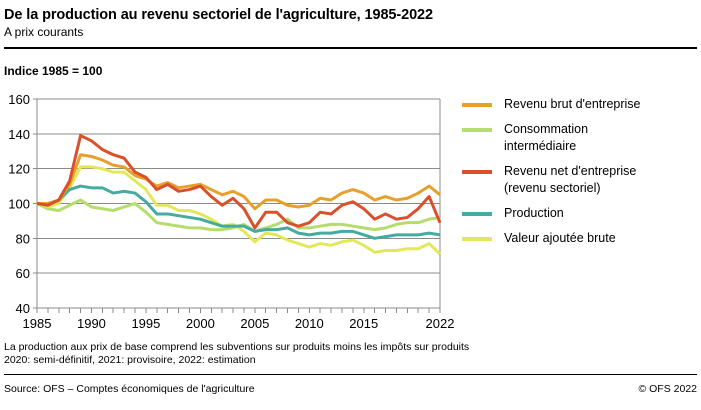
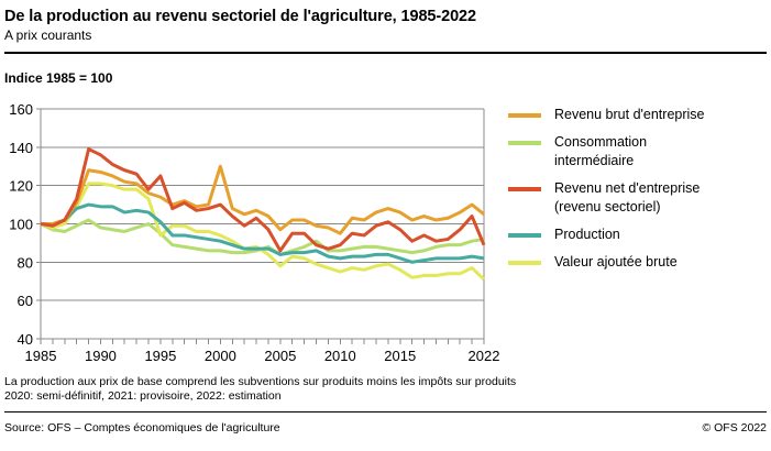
Revenu net d'entreprise (revenu sectoriel)/1995: 115 -> 125
Valeur ajoutée brute/1995: 108 -> 94
Revenu brut d'entreprise/2000: 111 -> 130
Revenu brut d'entreprise/2010: 99 -> 95
